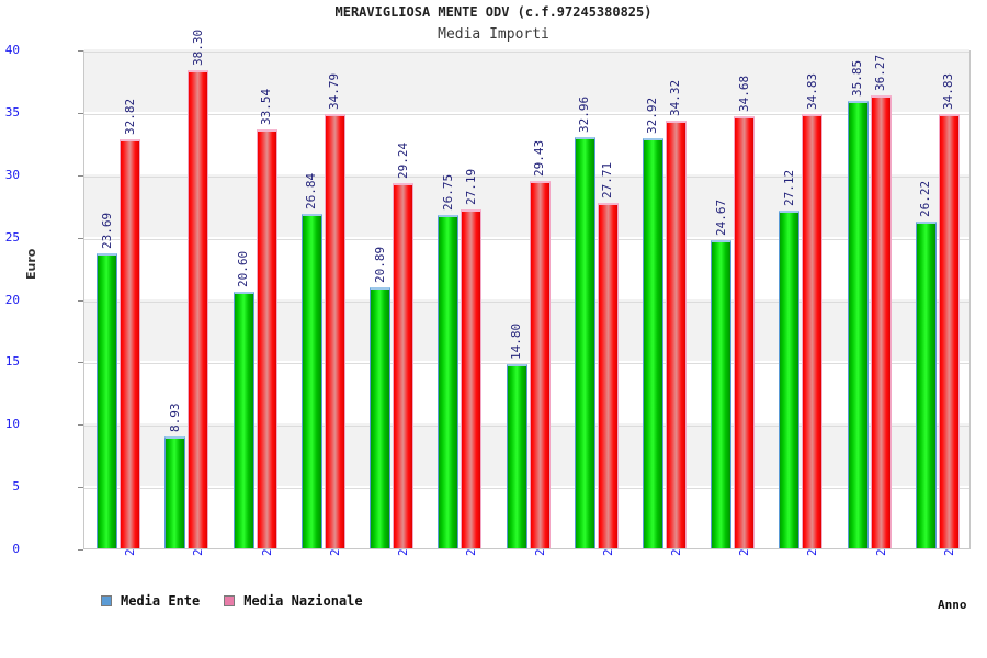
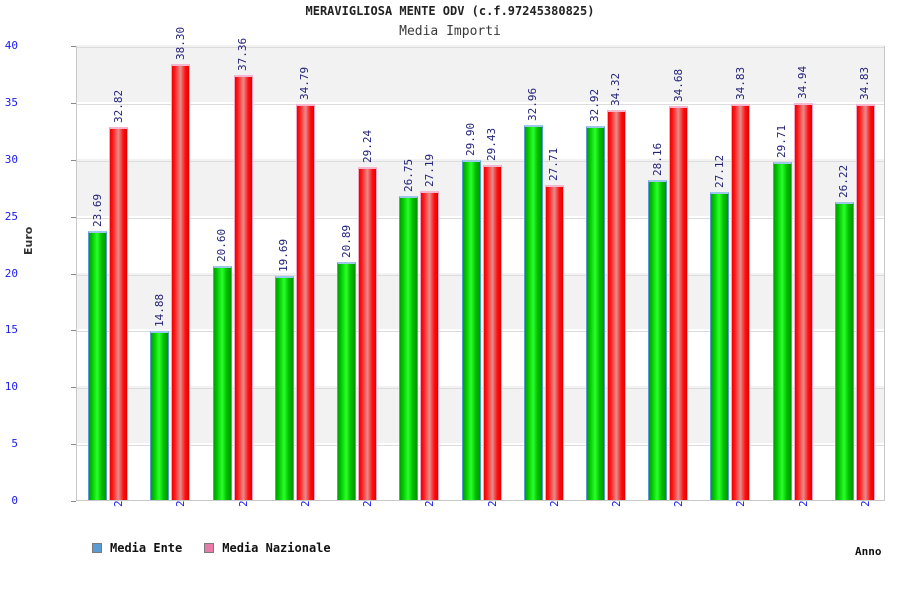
Media Ente/2013: 8.93 -> 14.88
Media Nazionale/2014: 33.54 -> 37.36
Media Ente/2015: 26.84 -> 19.69
Media Ente/2018: 14.80 -> 29.90
Media Ente/2021: 24.67 -> 28.16
Media Ente/2023: 35.85 -> 29.71
Media Nazionale/2023: 36.27 -> 34.94
